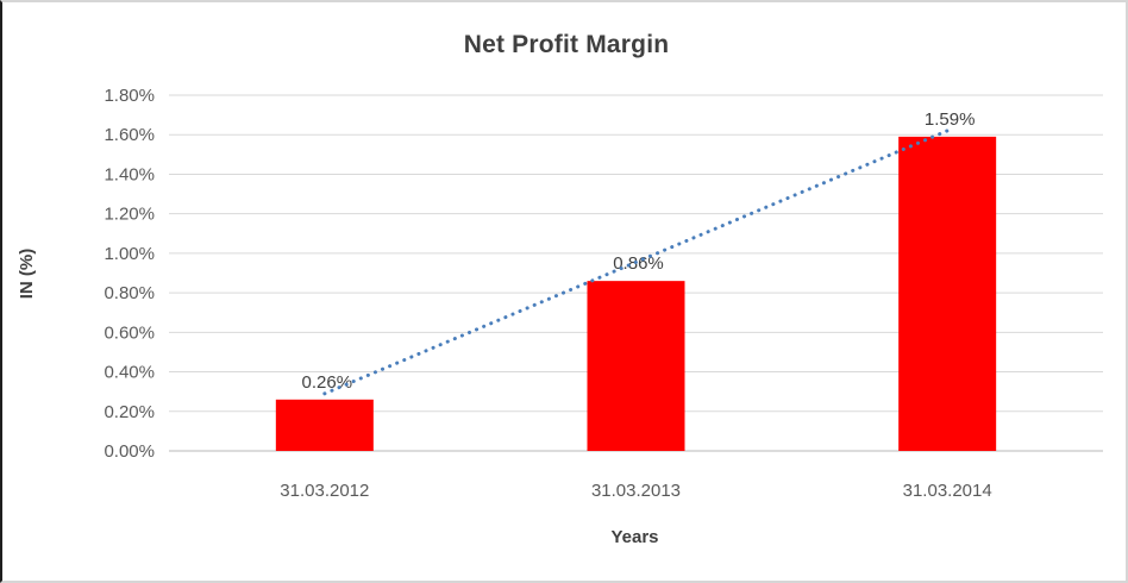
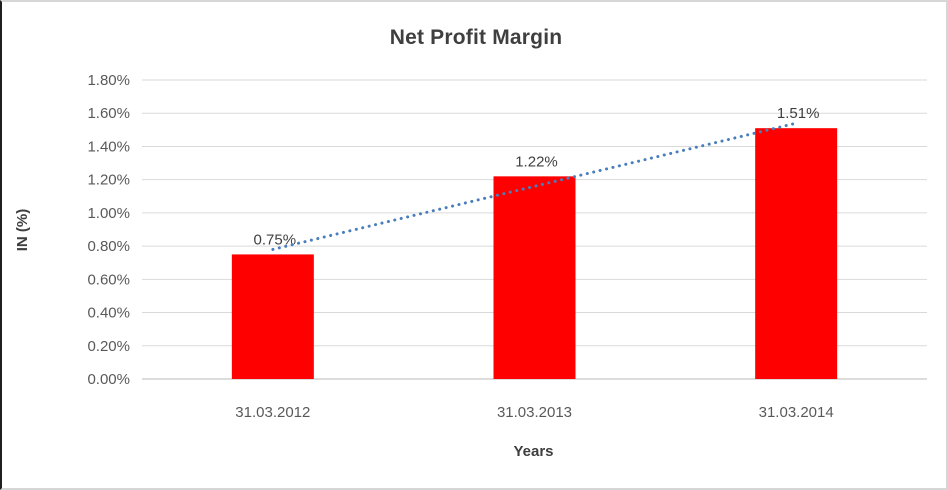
31.03.2012: 0.26% -> 0.75%
31.03.2013: 0.86% -> 1.22%
31.03.2014: 1.59% -> 1.51%
